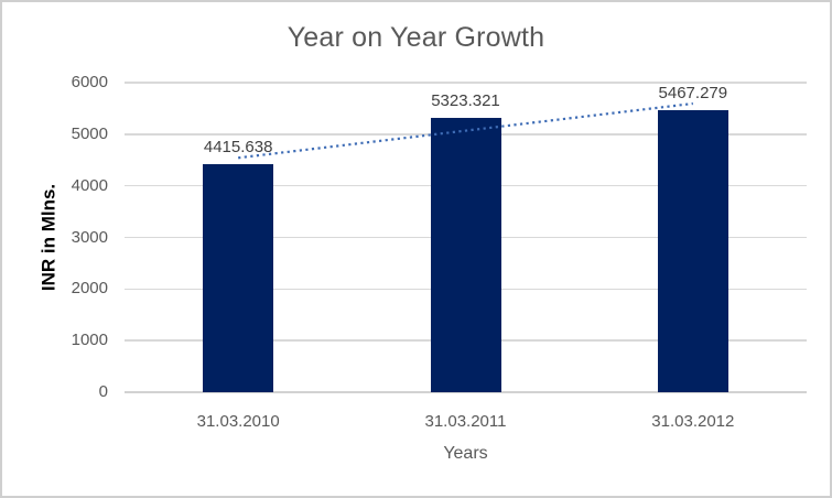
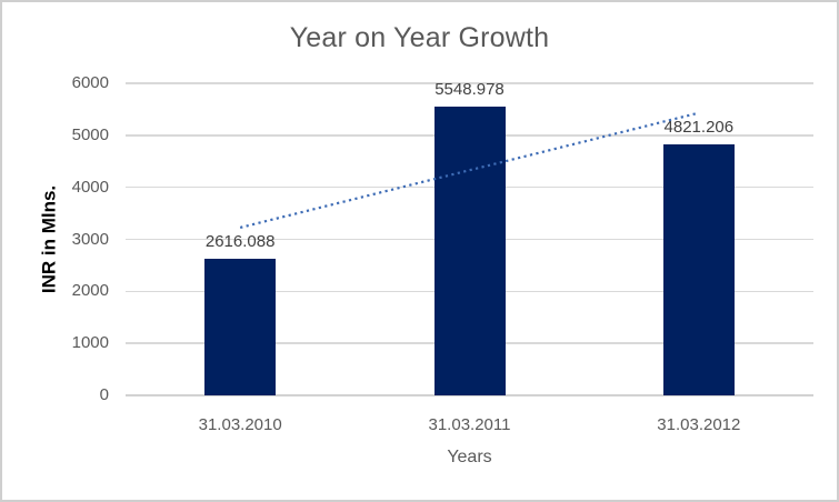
31.03.2010: 4415.638 -> 2616.088
31.03.2011: 5323.321 -> 5548.978
31.03.2012: 5467.279 -> 4821.206
